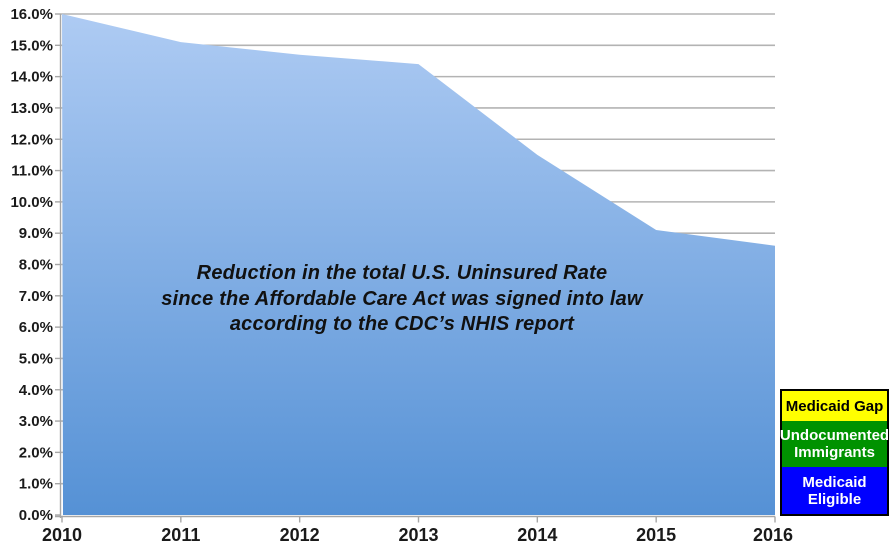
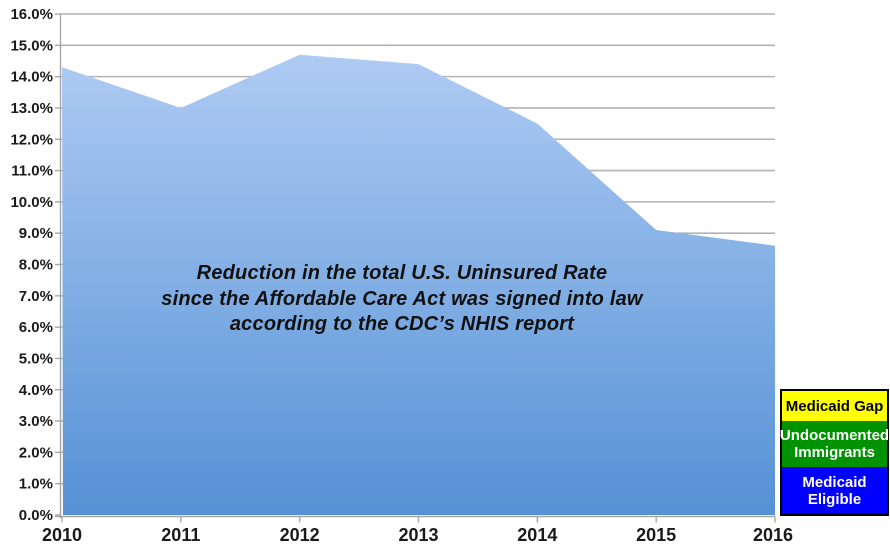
2010: 16.0% -> 14.3%
2011: 15.1% -> 13.0%
2014: 11.5% -> 12.5%
